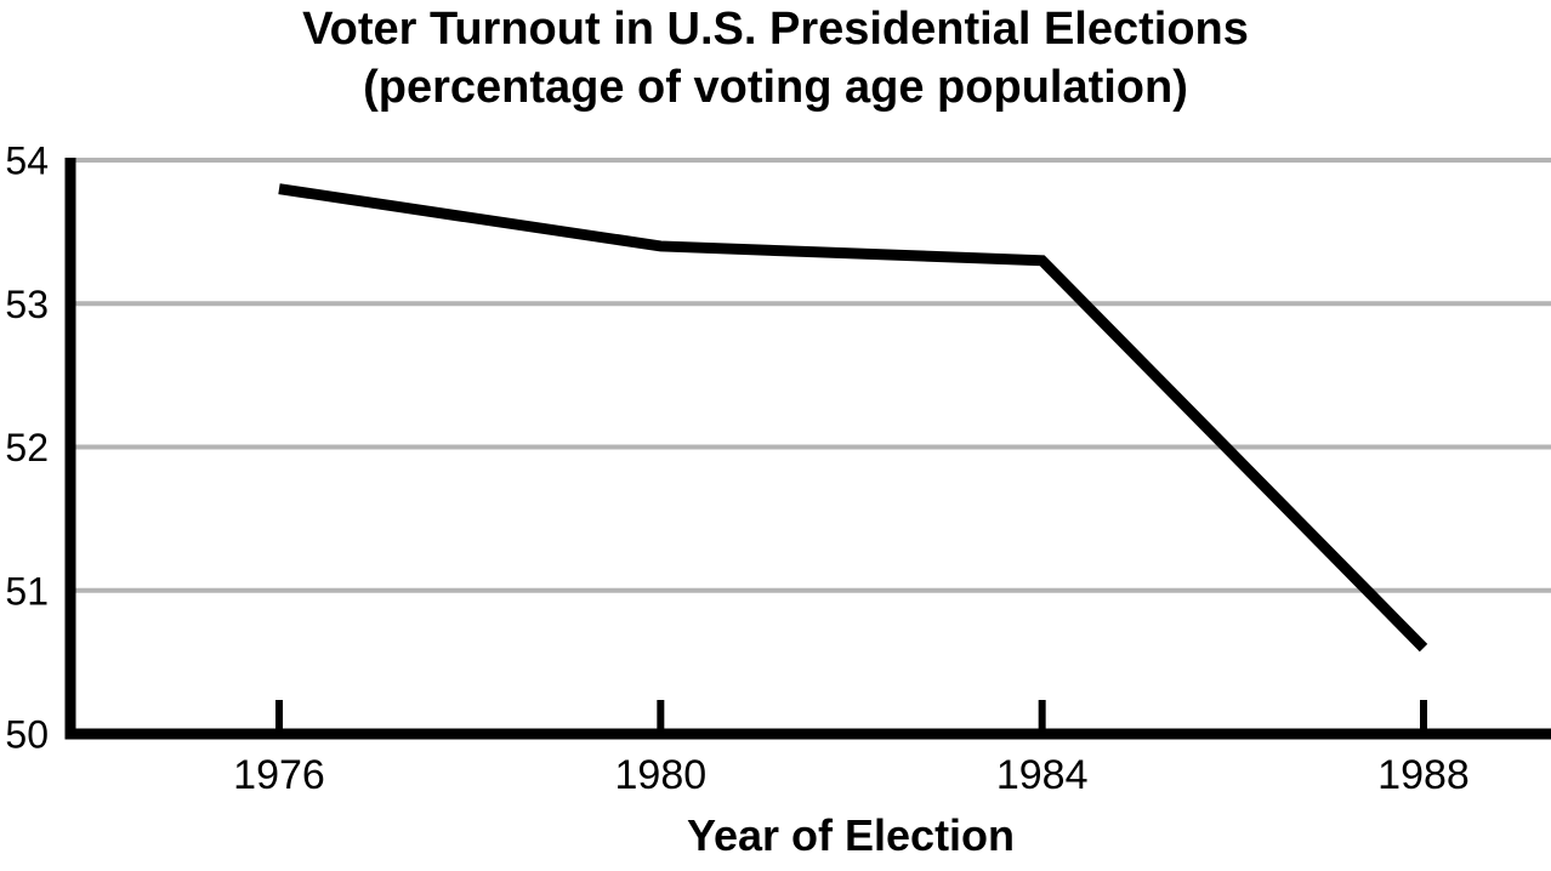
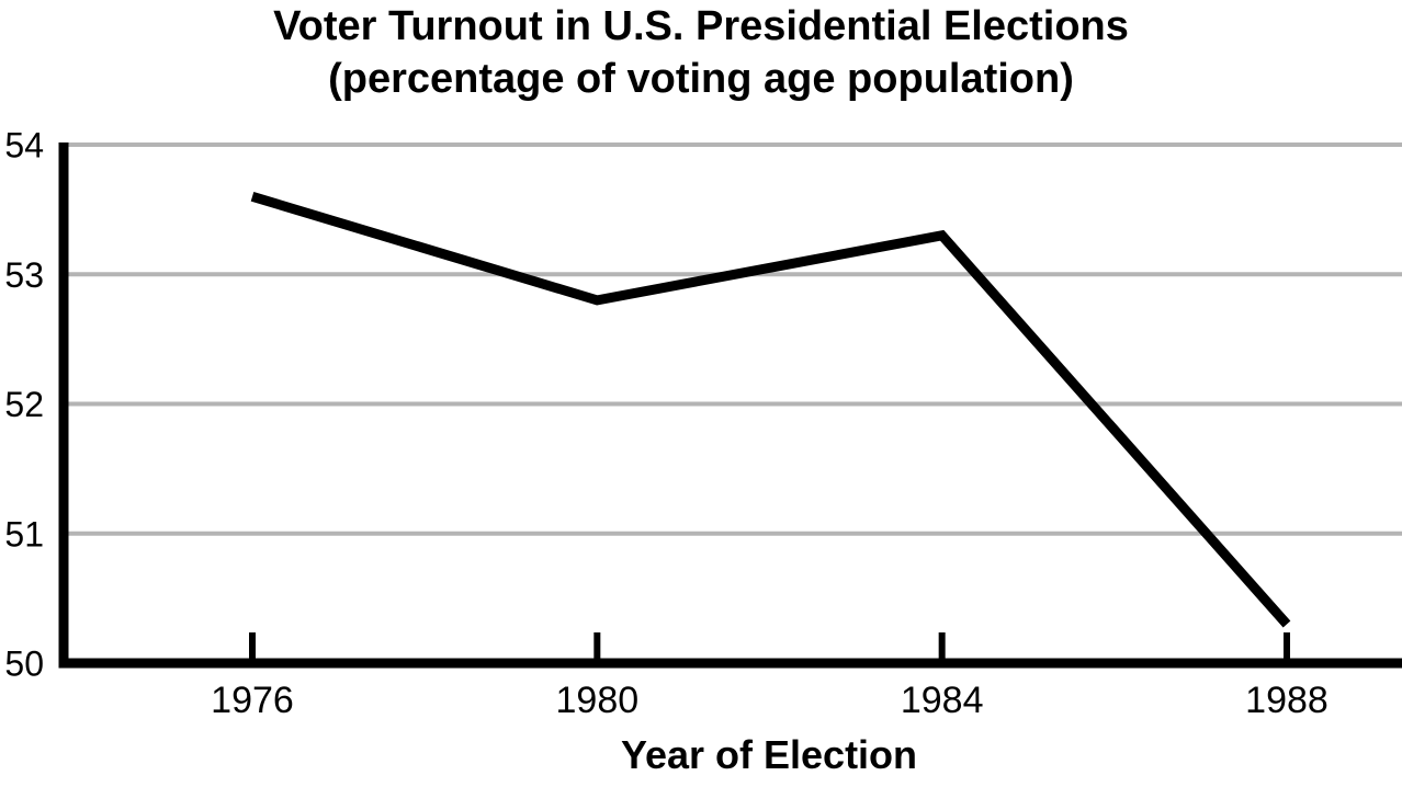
1976: 53.8 -> 53.6
1980: 53.4 -> 52.8
1988: 50.6 -> 50.3
